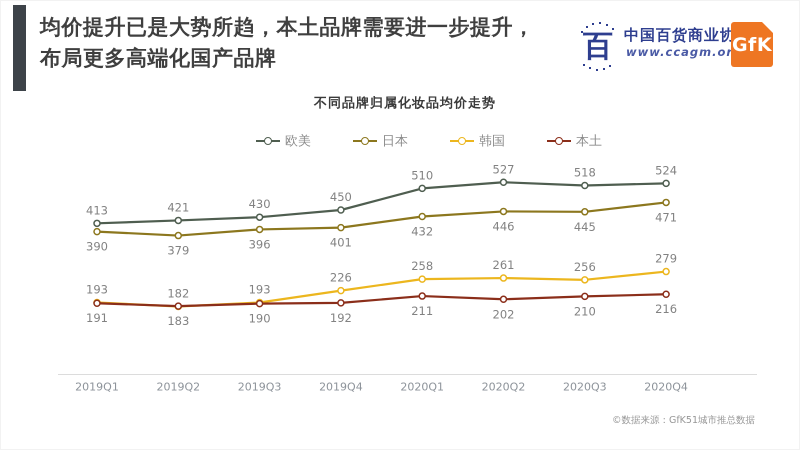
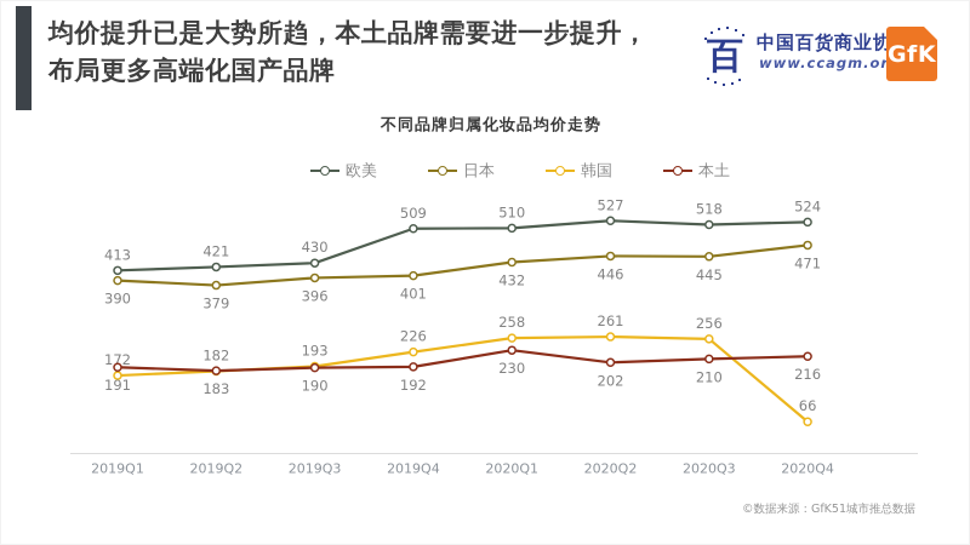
韩国/2019Q1: 193 -> 172
欧美/2019Q4: 450 -> 509
本土/2020Q1: 211 -> 230
韩国/2020Q4: 279 -> 66
